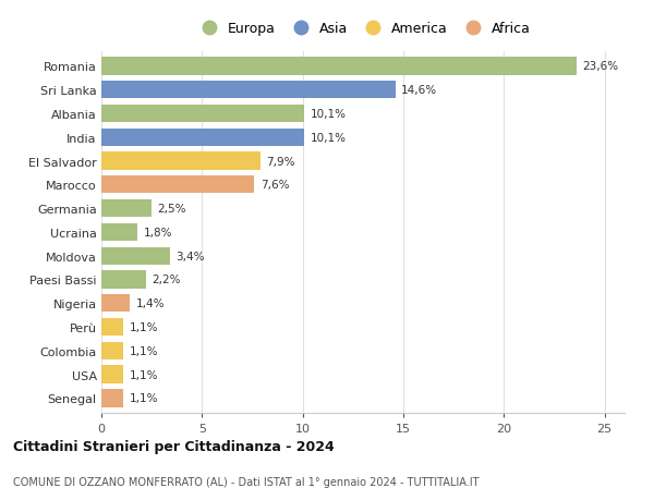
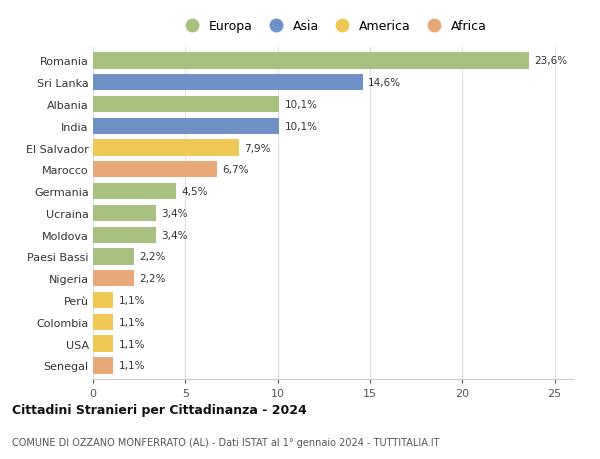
Marocco: 7,6% -> 6,7%
Germania: 2,5% -> 4,5%
Ucraina: 1,8% -> 3,4%
Nigeria: 1,4% -> 2,2%
